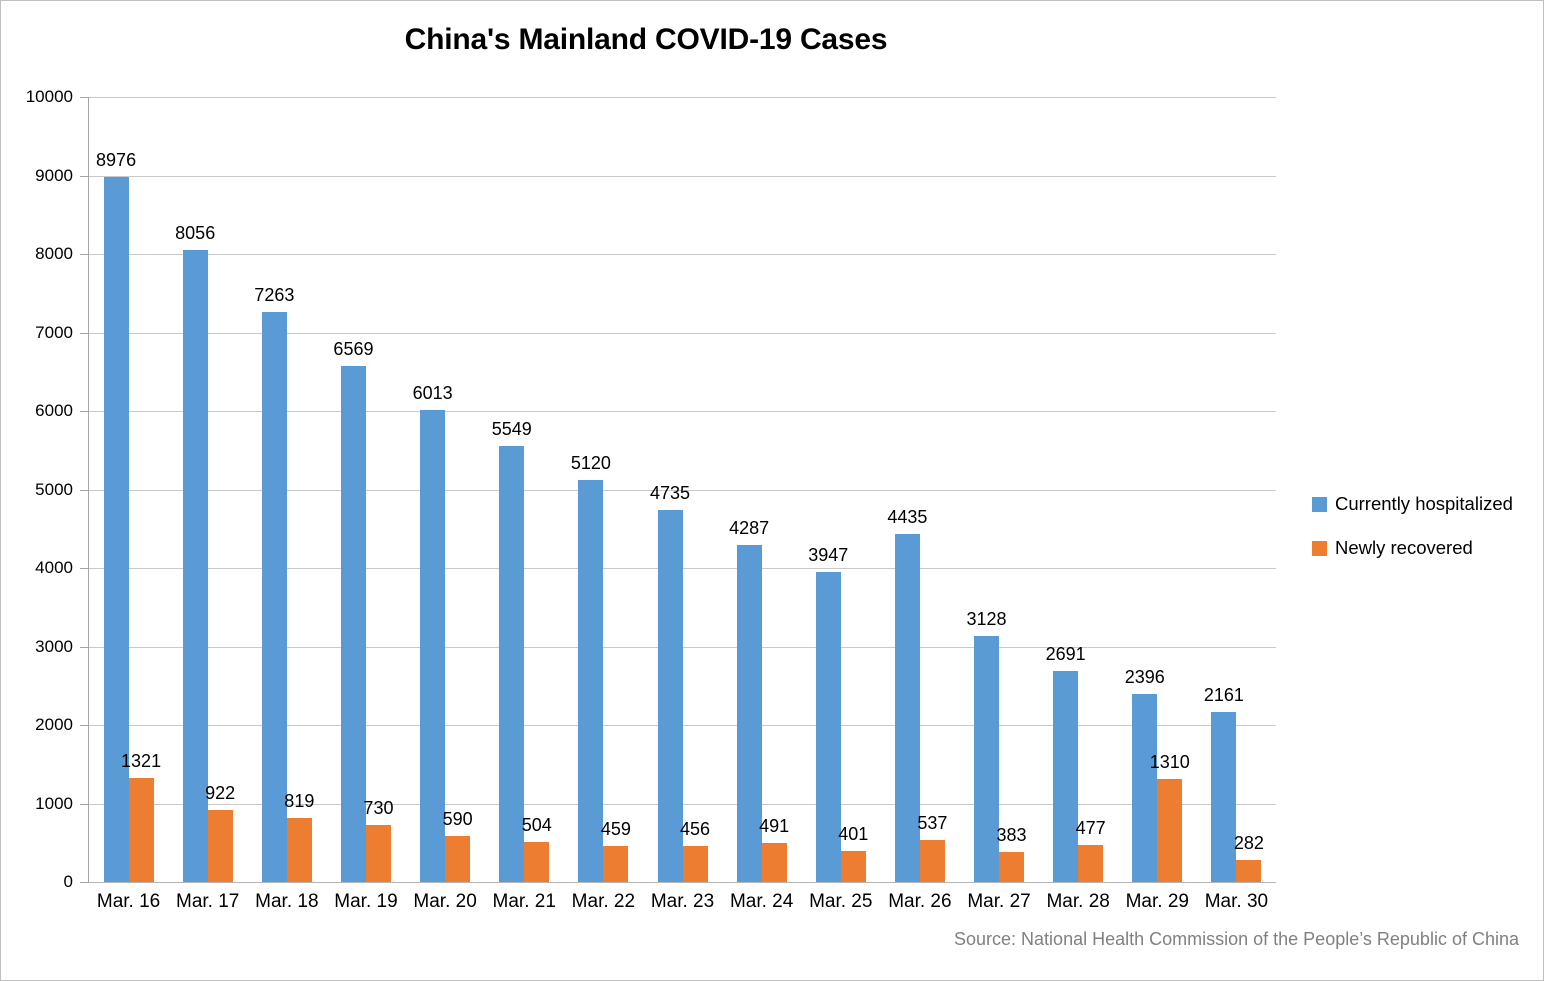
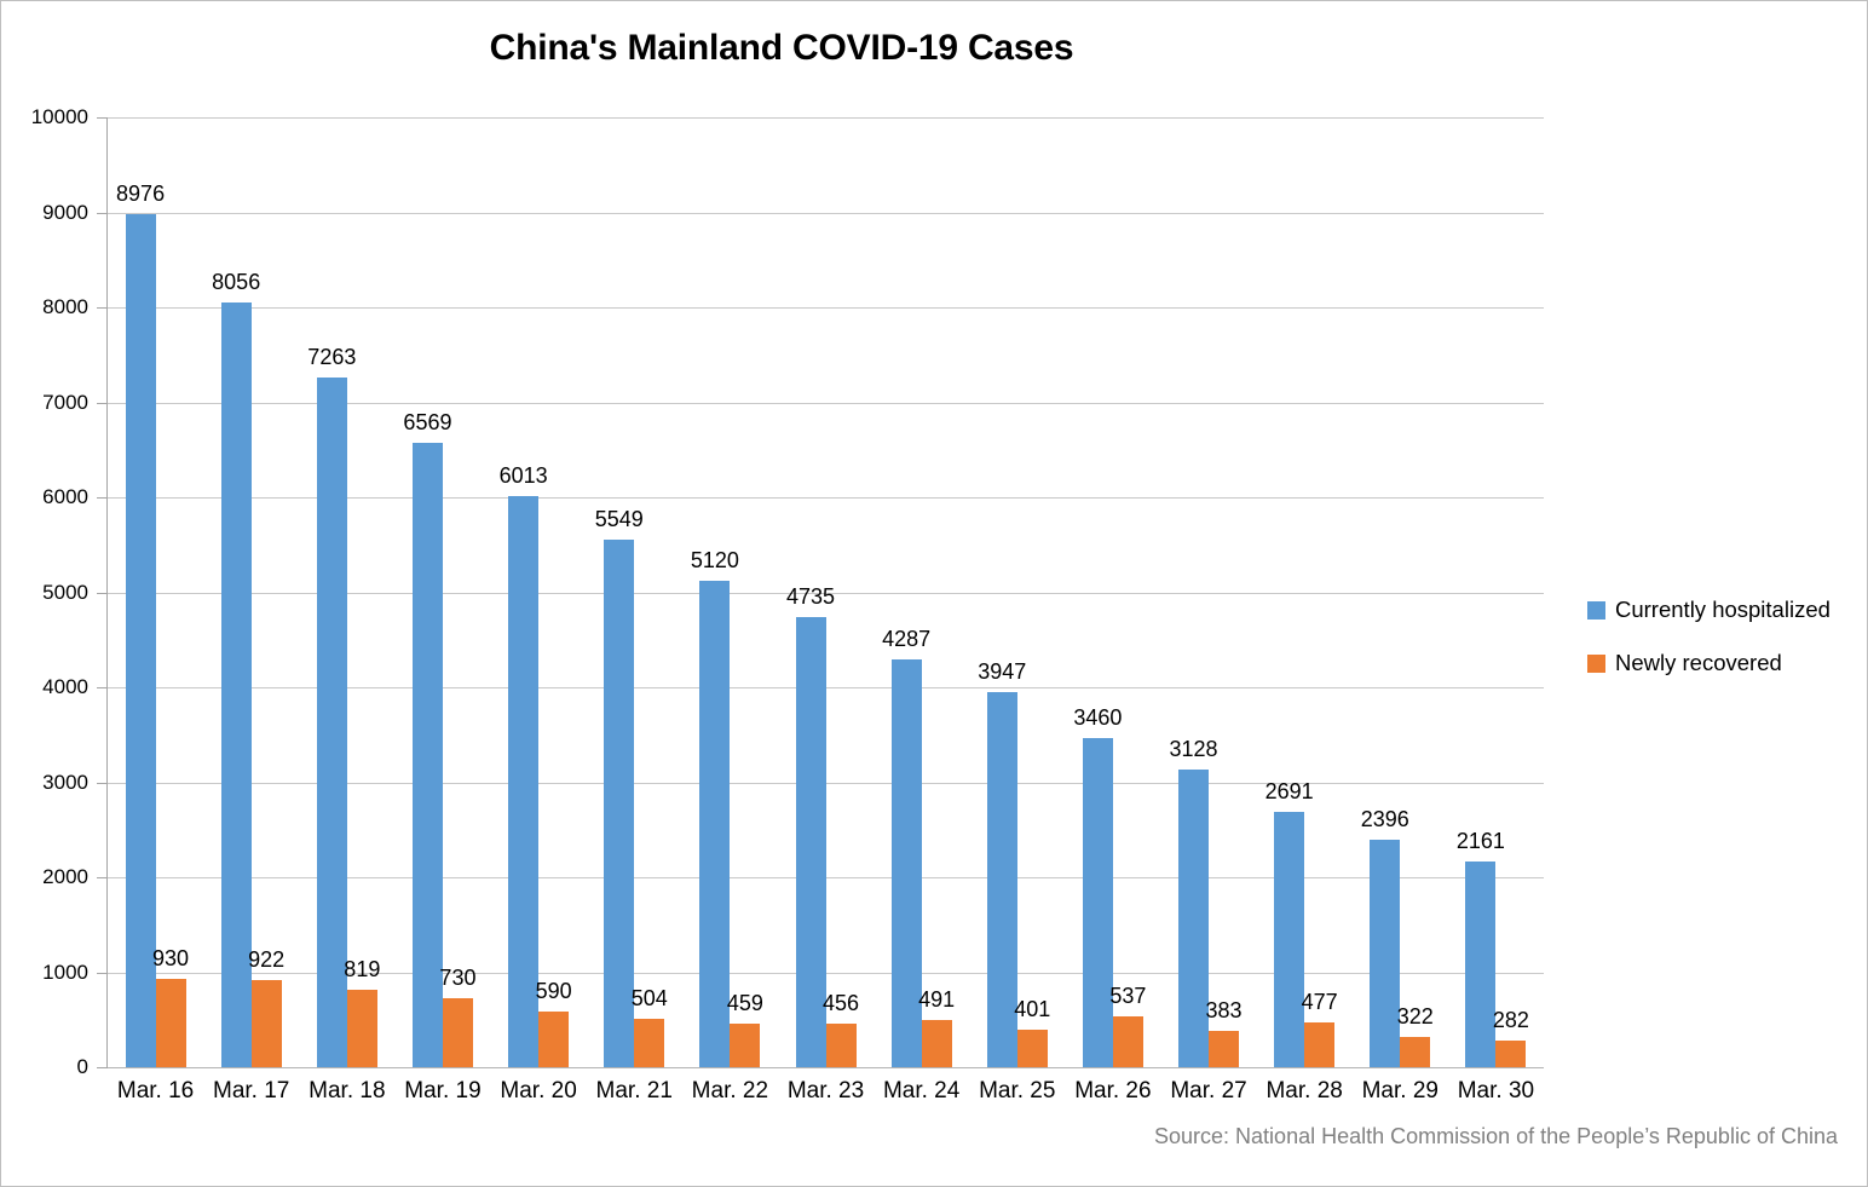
Newly recovered/Mar. 16: 1321 -> 930
Currently hospitalized/Mar. 26: 4435 -> 3460
Newly recovered/Mar. 29: 1310 -> 322
